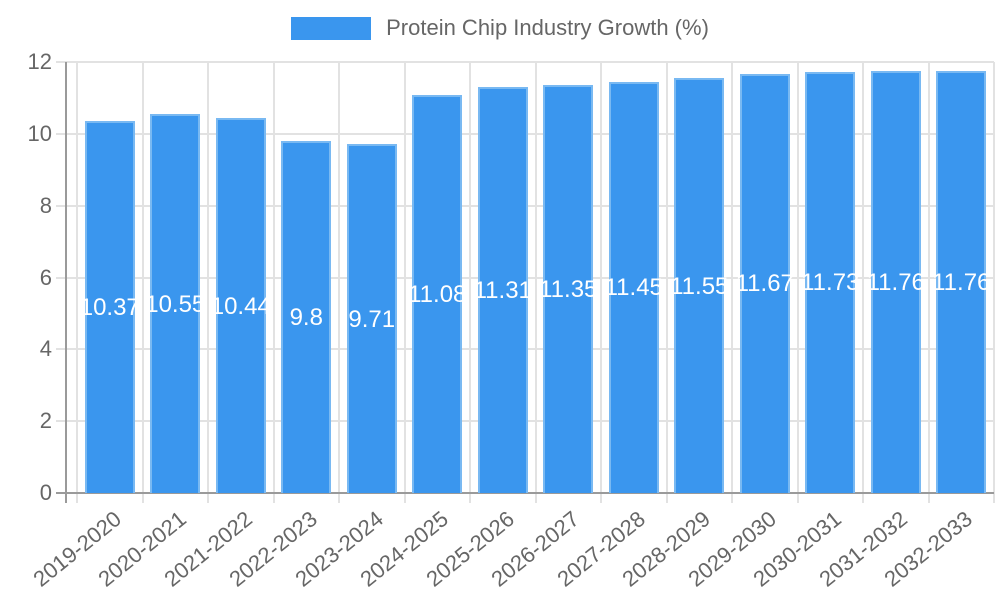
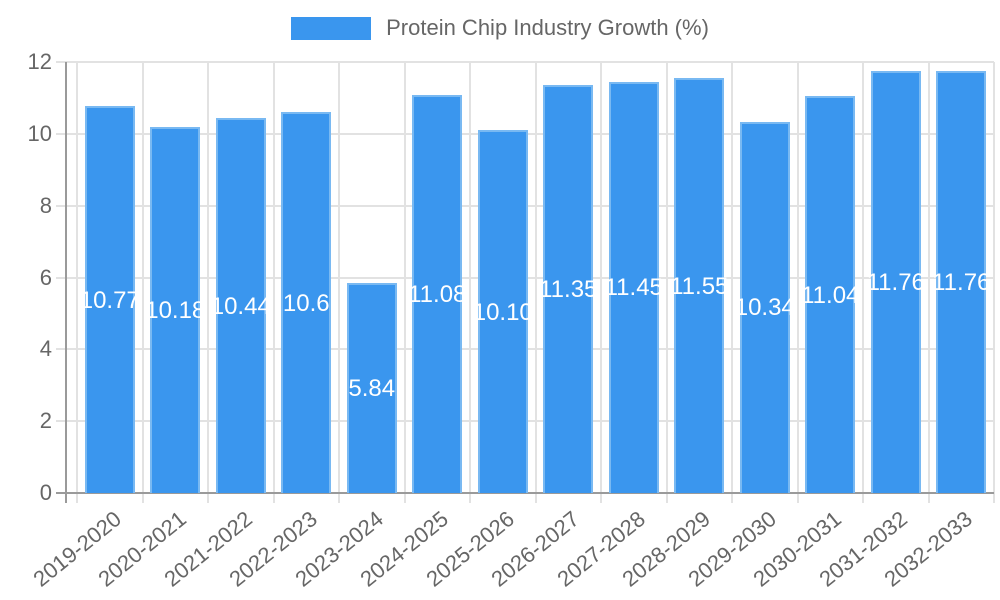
2019-2020: 10.37 -> 10.77
2020-2021: 10.55 -> 10.18
2022-2023: 9.8 -> 10.6
2023-2024: 9.71 -> 5.84
2025-2026: 11.31 -> 10.10
2029-2030: 11.67 -> 10.34
2030-2031: 11.73 -> 11.04
